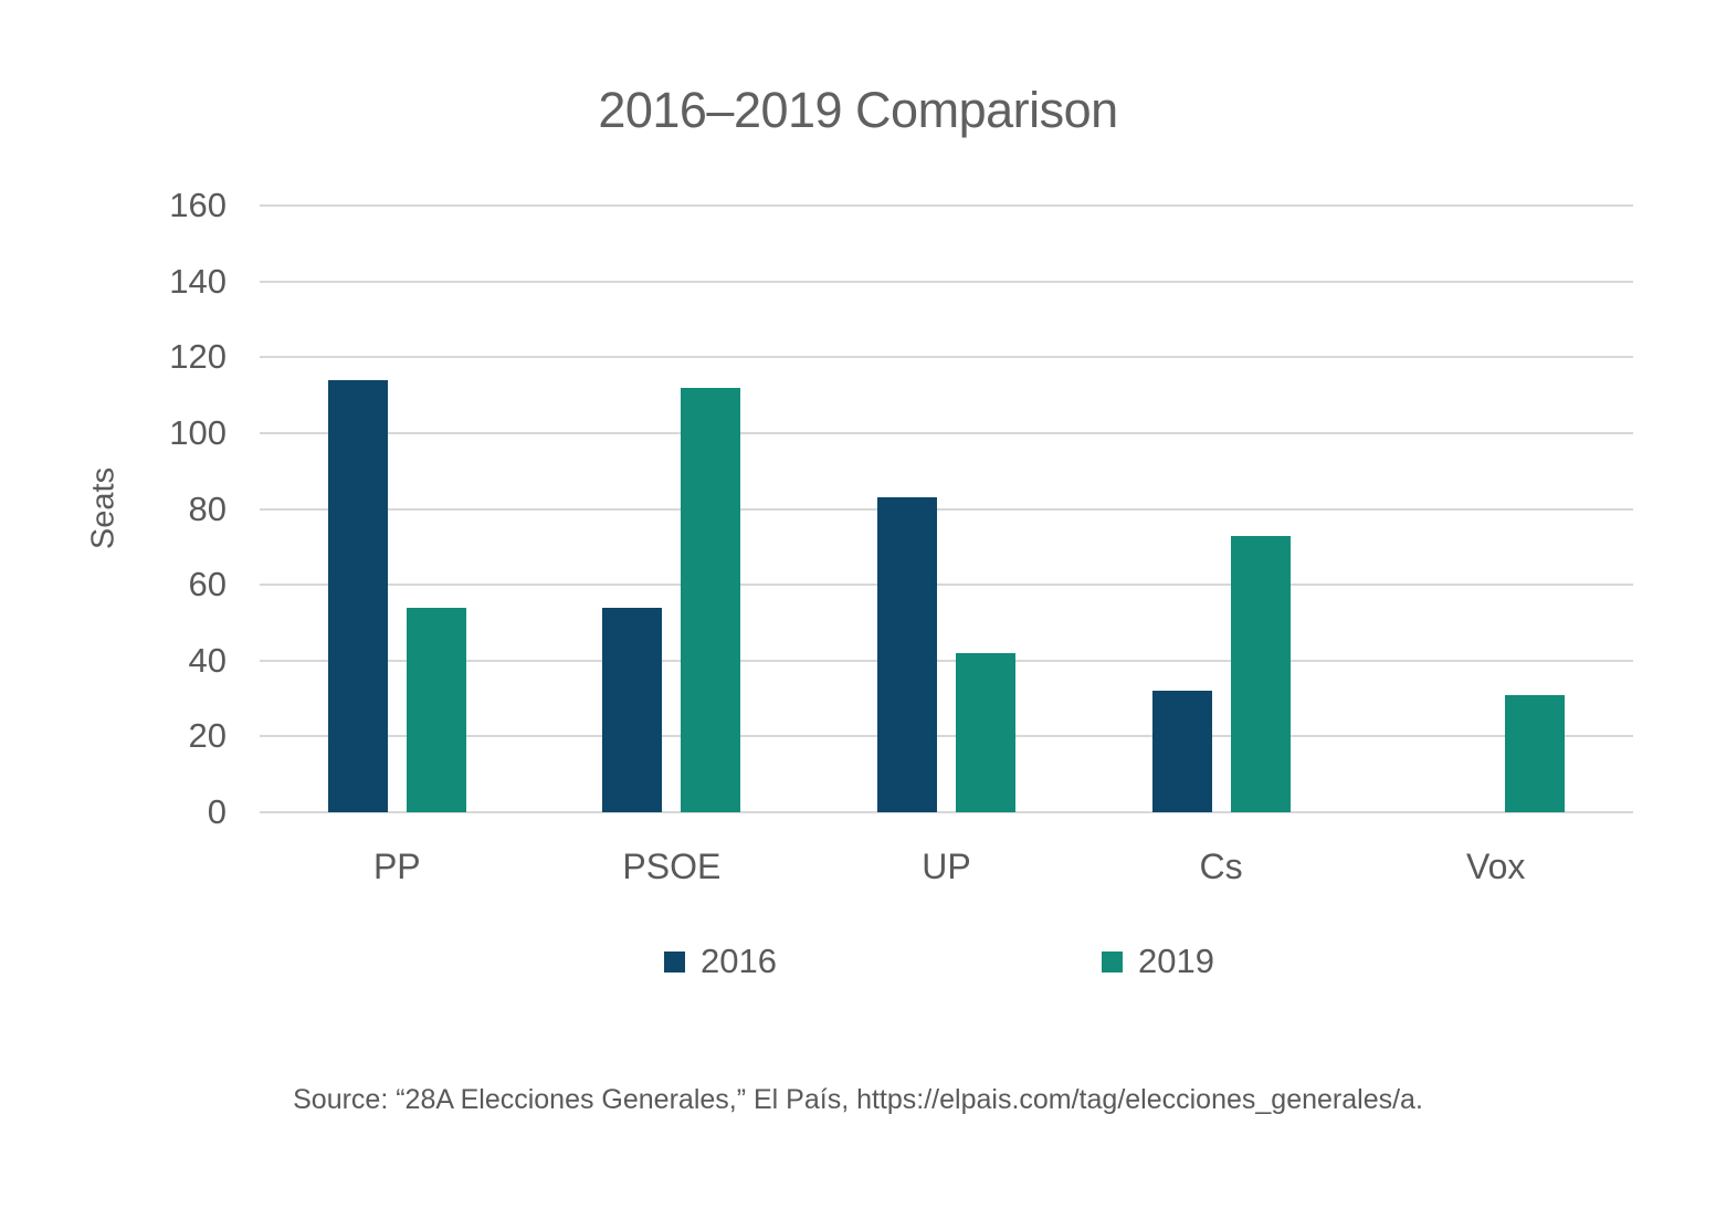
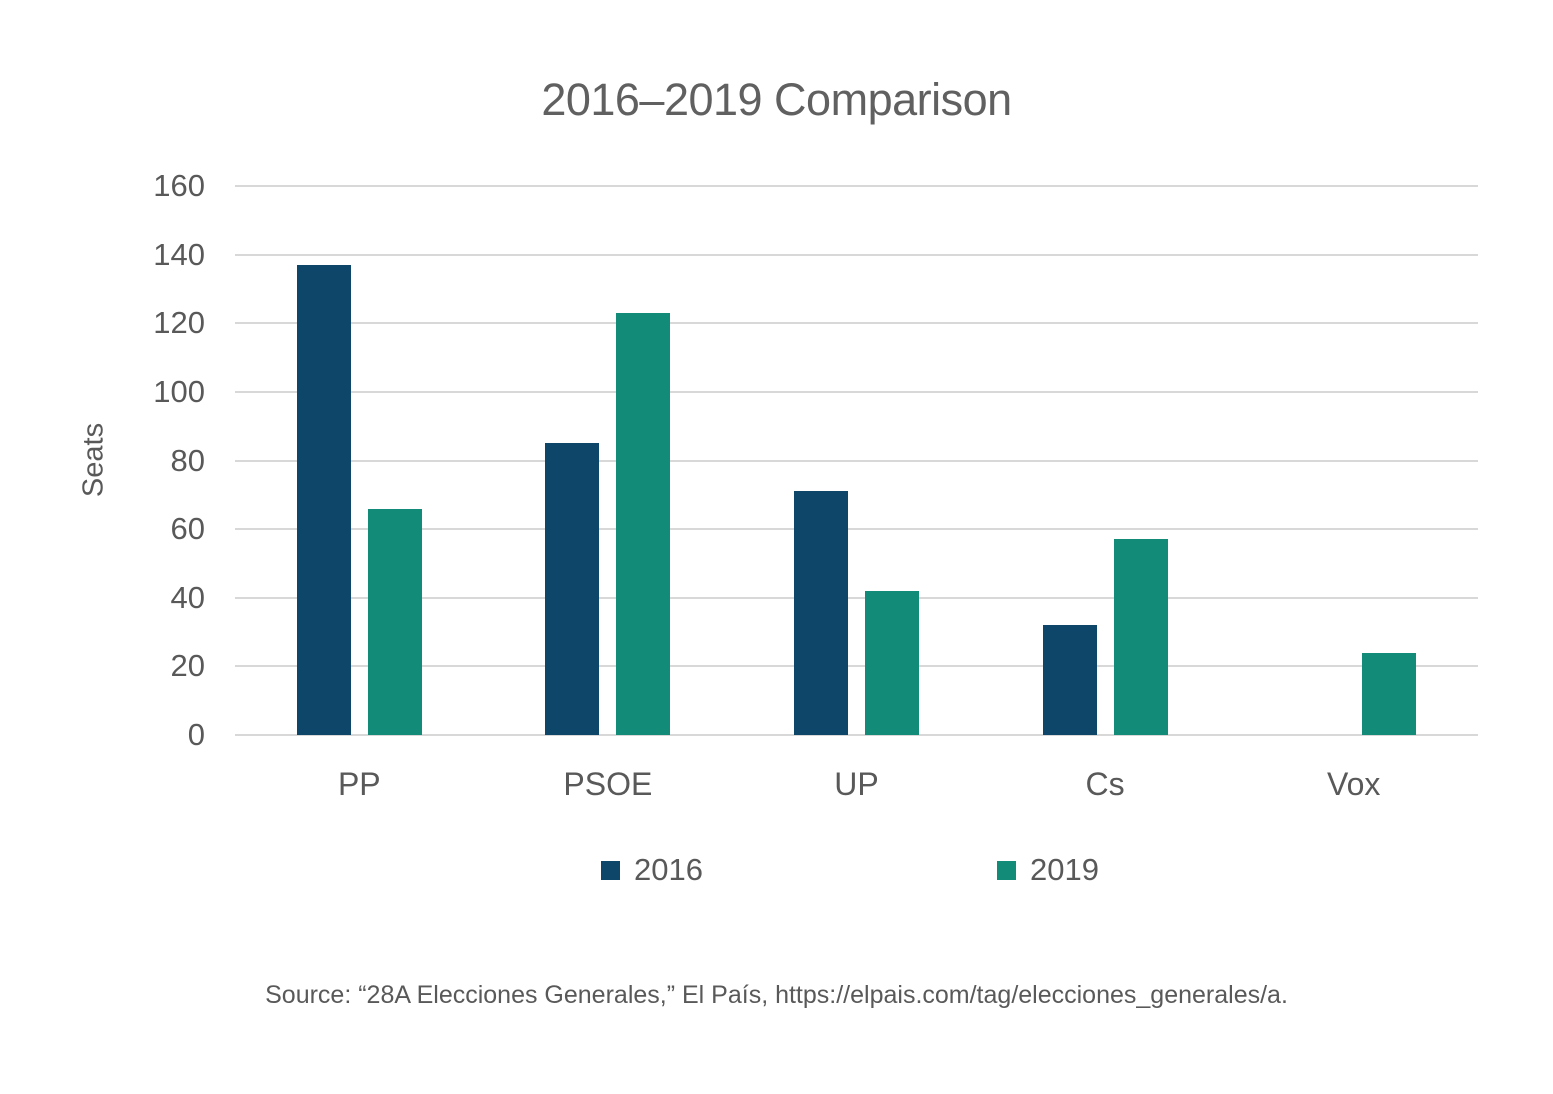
2016/PP: 114 -> 137
2019/PP: 54 -> 66
2016/PSOE: 54 -> 85
2019/PSOE: 112 -> 123
2016/UP: 83 -> 71
2019/Cs: 73 -> 57
2019/Vox: 31 -> 24
